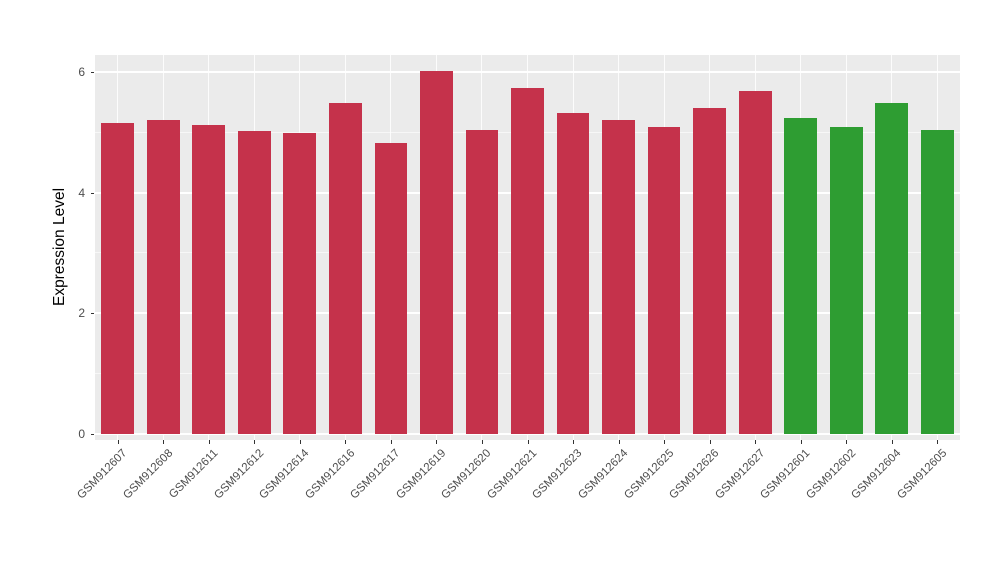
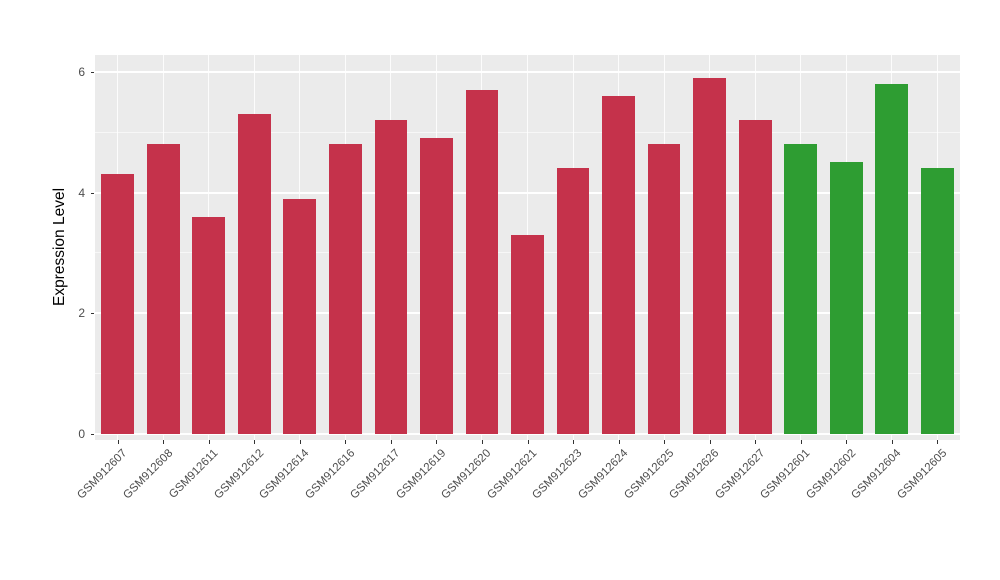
GSM912607: 5.2 -> 4.3
GSM912608: 5.2 -> 4.8
GSM912611: 5.1 -> 3.6
GSM912612: 5.0 -> 5.3
GSM912614: 5.0 -> 3.9
GSM912616: 5.5 -> 4.8
GSM912617: 4.8 -> 5.2
GSM912619: 6.0 -> 4.9
GSM912620: 5.0 -> 5.7
GSM912621: 5.7 -> 3.3
GSM912623: 5.3 -> 4.4
GSM912624: 5.2 -> 5.6
GSM912625: 5.1 -> 4.8
GSM912626: 5.4 -> 5.9
GSM912627: 5.7 -> 5.2
GSM912601: 5.2 -> 4.8
GSM912602: 5.1 -> 4.5
GSM912604: 5.5 -> 5.8
GSM912605: 5.0 -> 4.4
